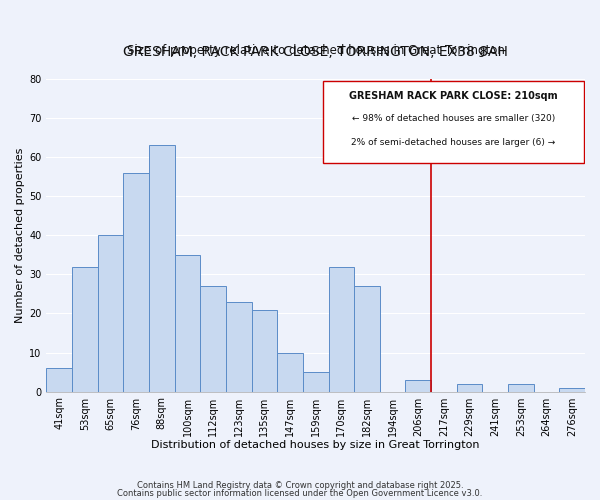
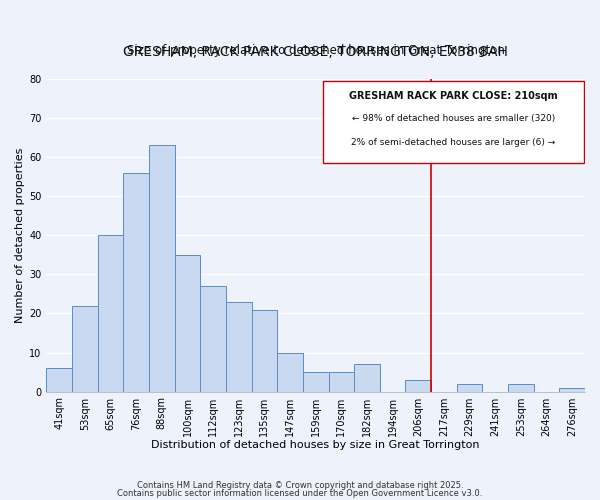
53sqm: 32 -> 22
170sqm: 32 -> 5
182sqm: 27 -> 7
